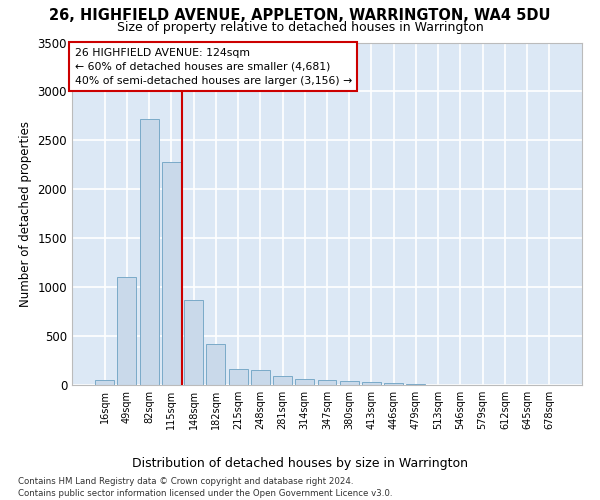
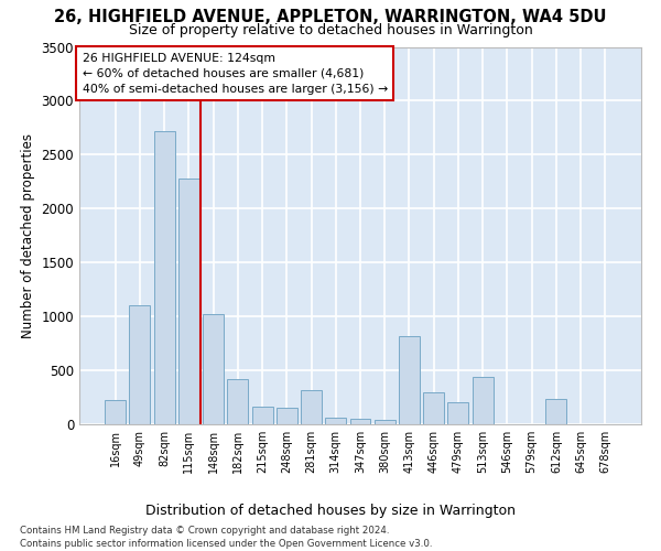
16sqm: 60 -> 220
148sqm: 870 -> 1020
281sqm: 90 -> 320
413sqm: 30 -> 820
446sqm: 20 -> 300
479sqm: 10 -> 200
513sqm: 0 -> 440
612sqm: 0 -> 240
